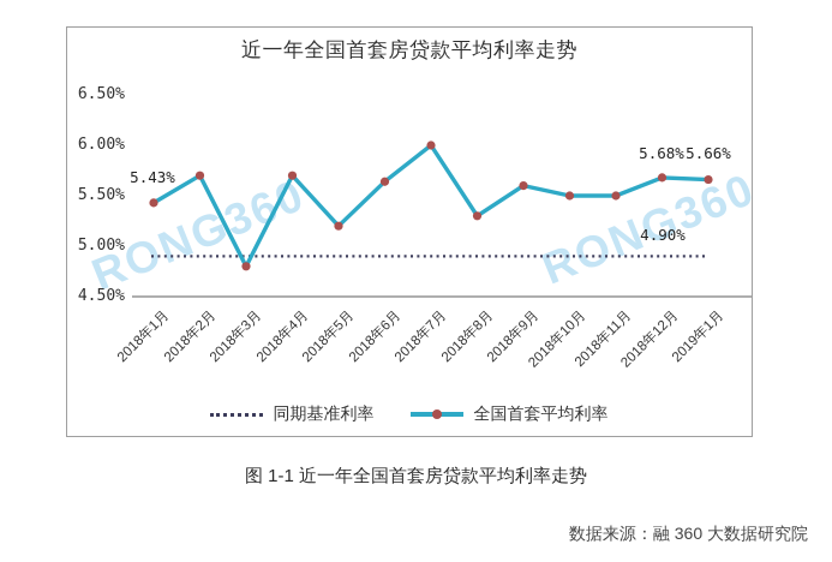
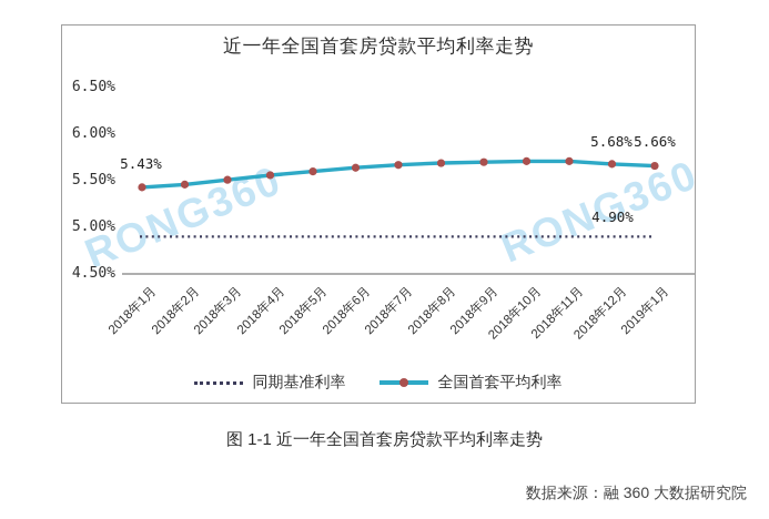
全国首套平均利率/2018年2月: 5.7% -> 5.5%
全国首套平均利率/2018年3月: 4.8% -> 5.5%
全国首套平均利率/2018年4月: 5.7% -> 5.6%
全国首套平均利率/2018年5月: 5.2% -> 5.6%
全国首套平均利率/2018年7月: 6.0% -> 5.7%
全国首套平均利率/2018年8月: 5.3% -> 5.7%
全国首套平均利率/2018年9月: 5.6% -> 5.7%
全国首套平均利率/2018年10月: 5.5% -> 5.7%
全国首套平均利率/2018年11月: 5.5% -> 5.7%
